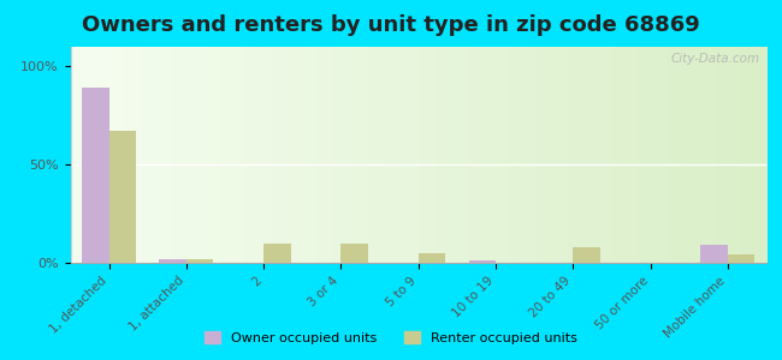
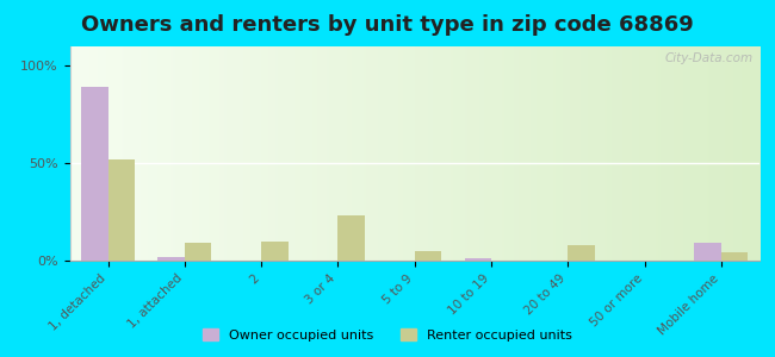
Renter occupied units/1, detached: 67% -> 52%
Renter occupied units/1, attached: 2% -> 9%
Renter occupied units/3 or 4: 10% -> 23%
